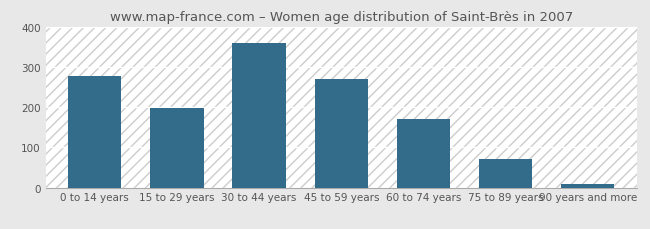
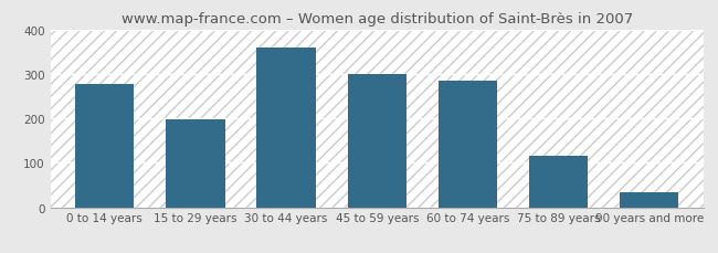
45 to 59 years: 270 -> 300
60 to 74 years: 170 -> 285
75 to 89 years: 70 -> 115
90 years and more: 10 -> 35
